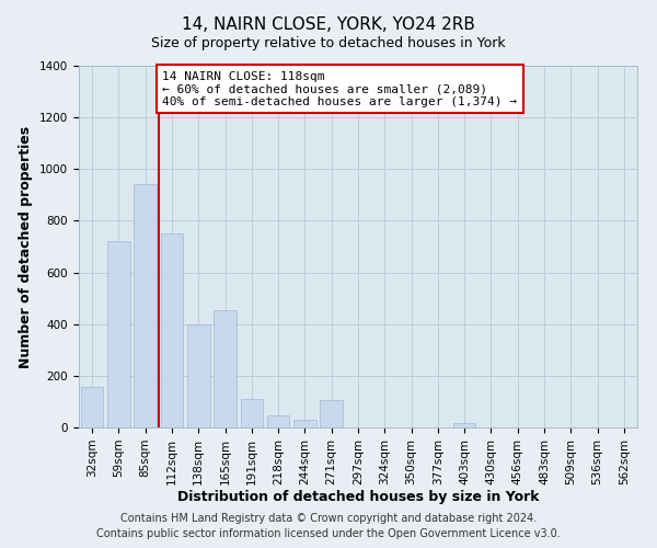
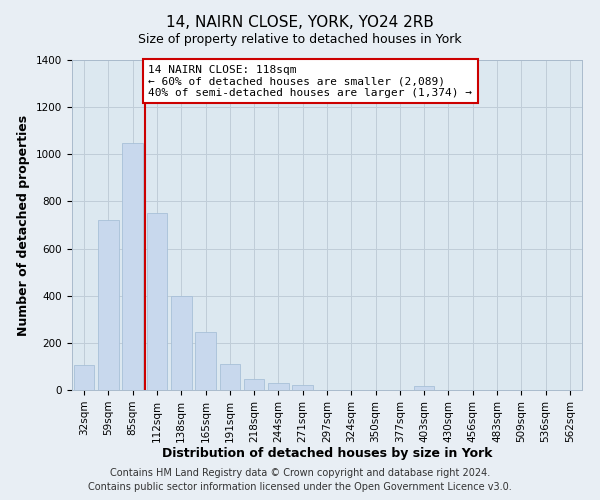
32sqm: 155 -> 105
85sqm: 940 -> 1050
165sqm: 455 -> 245
271sqm: 105 -> 22
